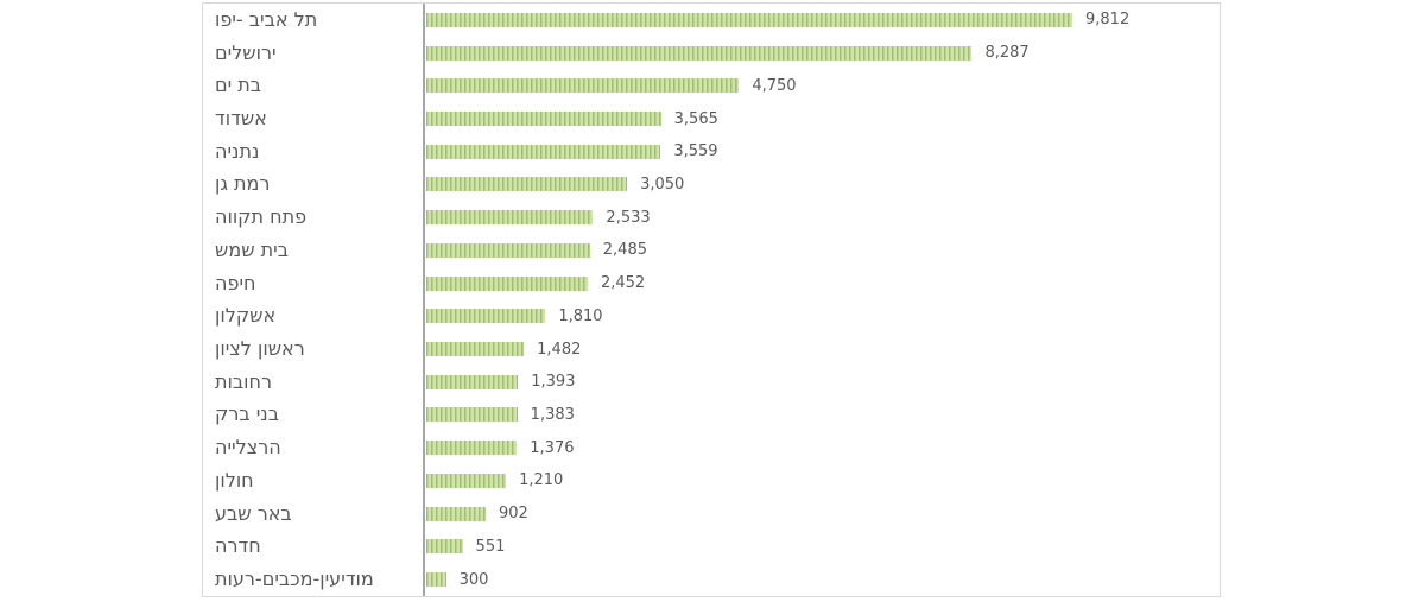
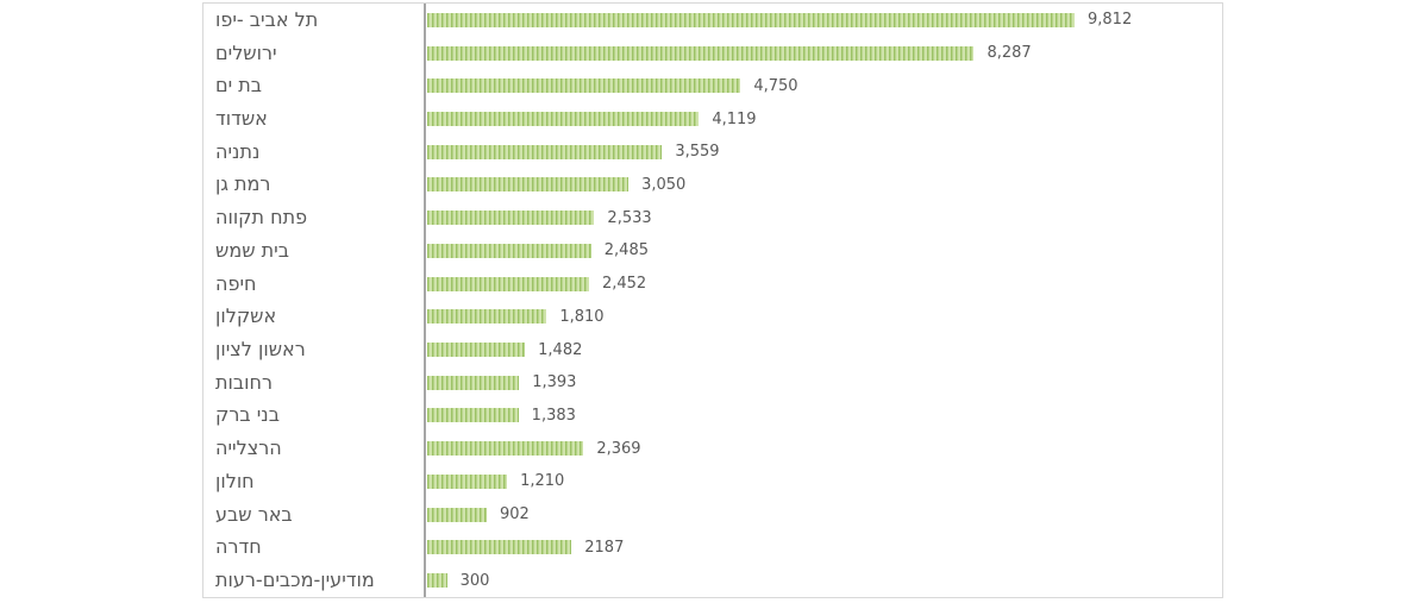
אשדוד: 3,565 -> 4,119
הרצלייה: 1,376 -> 2,369
חדרה: 551 -> 2187
